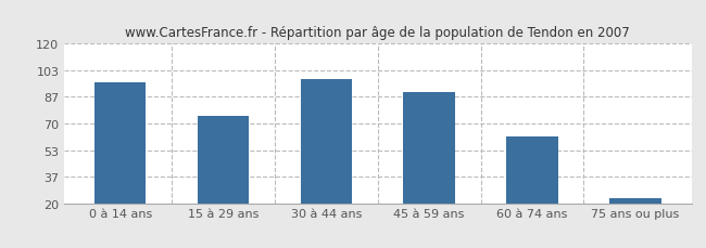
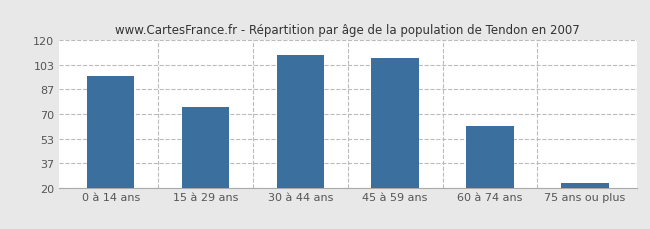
30 à 44 ans: 98 -> 110
45 à 59 ans: 90 -> 108
